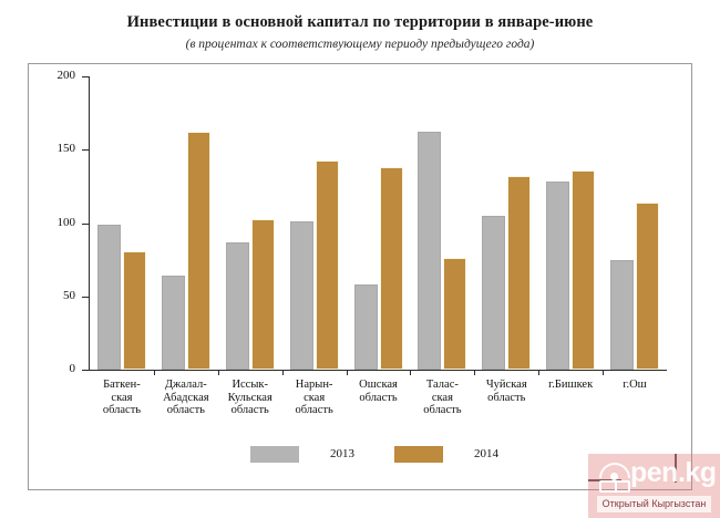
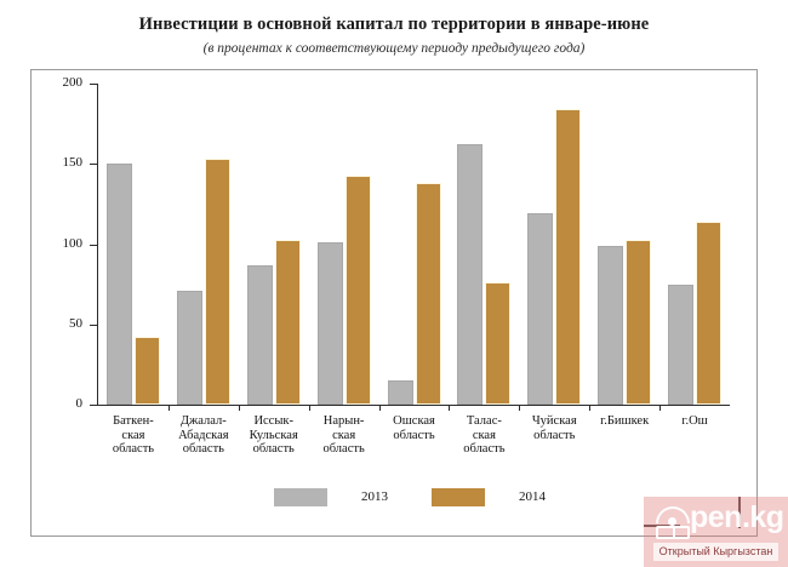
2013/Баткен- ская область: 99 -> 150
2014/Баткен- ская область: 81 -> 42
2013/Джалал- Абадская область: 64 -> 71
2014/Джалал- Абадская область: 162 -> 153
2013/Ошская область: 58 -> 15
2013/Чуйская область: 105 -> 119
2014/Чуйская область: 132 -> 184
2013/г.Бишкек: 128 -> 99
2014/г.Бишкек: 136 -> 103
